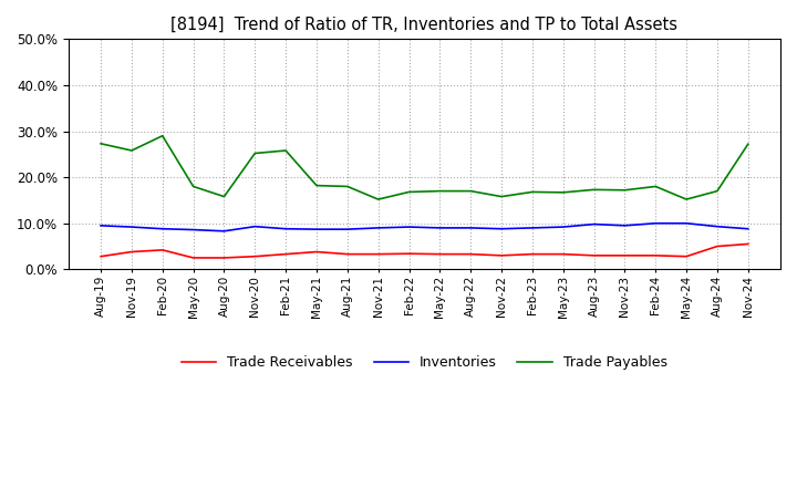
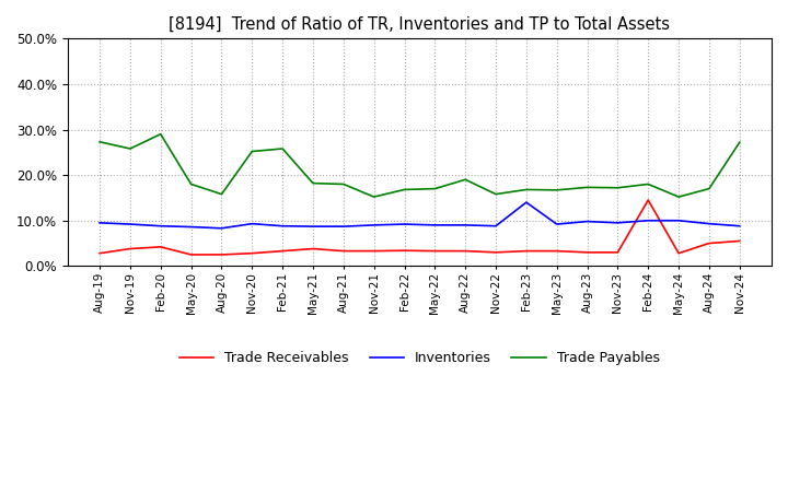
Trade Payables/Aug-22: 17.0% -> 19.0%
Inventories/Feb-23: 9.0% -> 14.0%
Trade Receivables/Feb-24: 3.0% -> 14.5%
